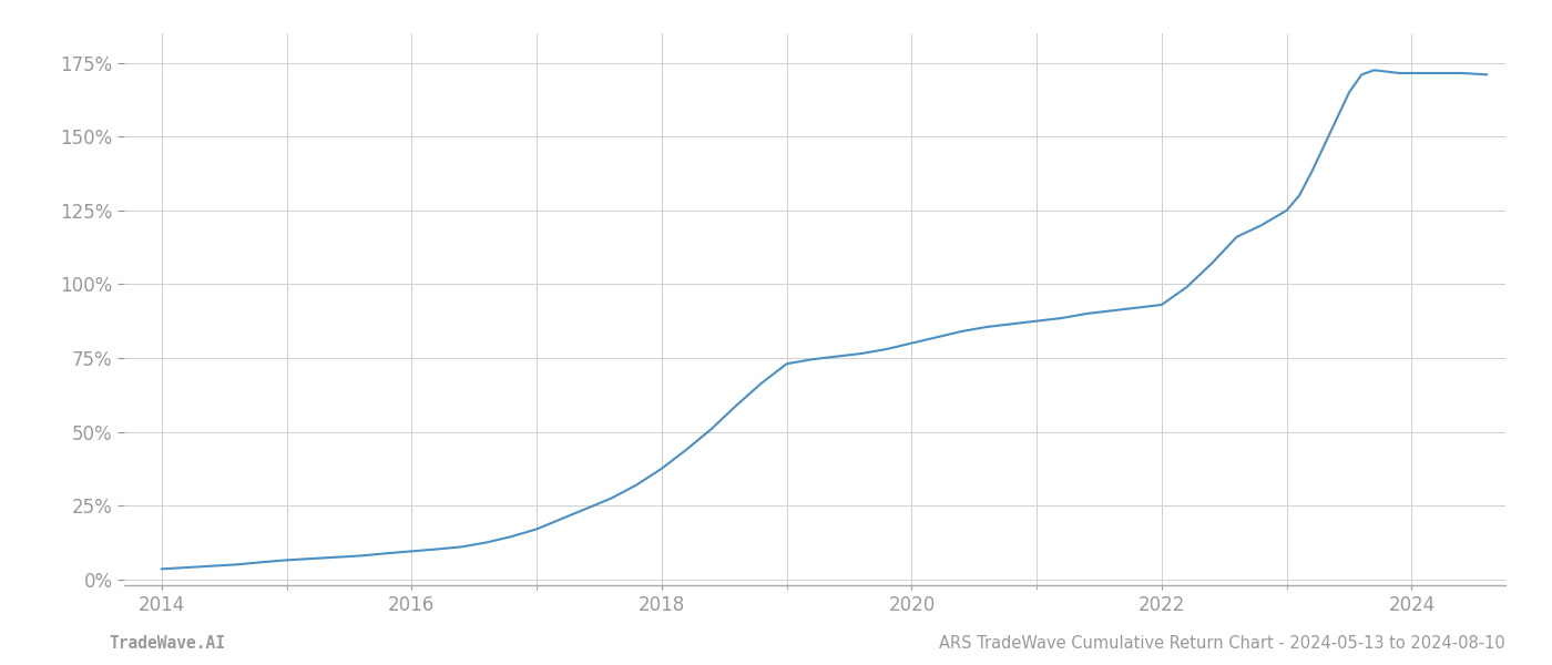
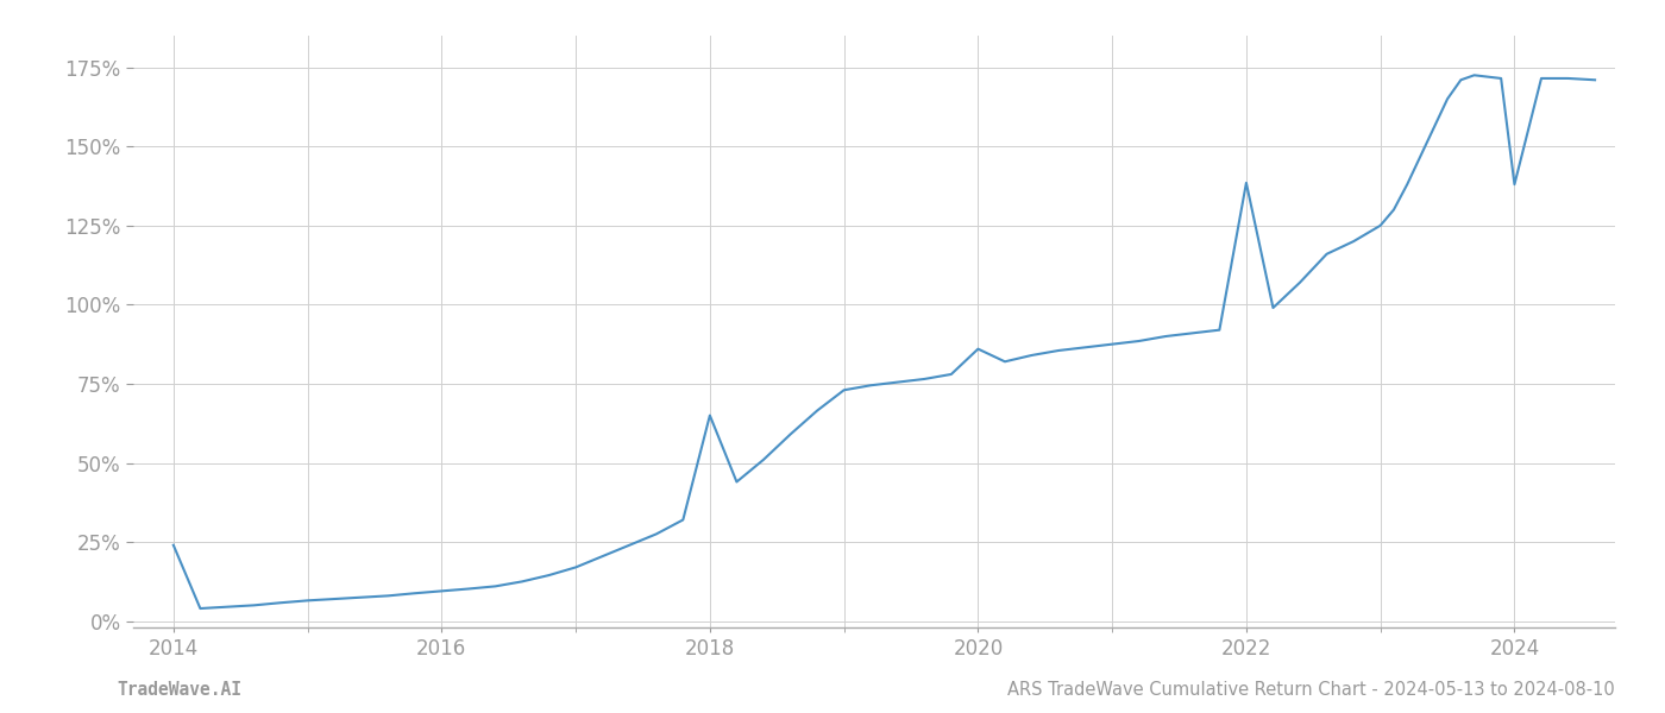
2014: 3.5% -> 24.0%
2018: 37.5% -> 65.0%
2020: 80.0% -> 86.0%
2022: 93.0% -> 138.5%
2024: 171.5% -> 138.0%
